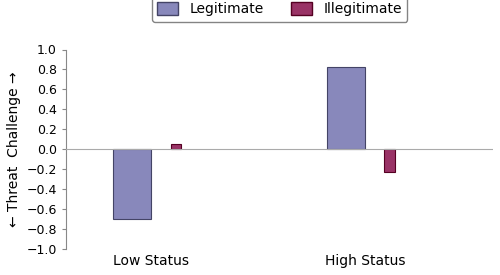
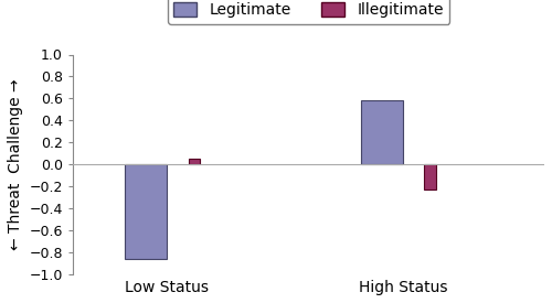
Legitimate/Low Status: -0.70 -> -0.86
Legitimate/High Status: 0.82 -> 0.58
